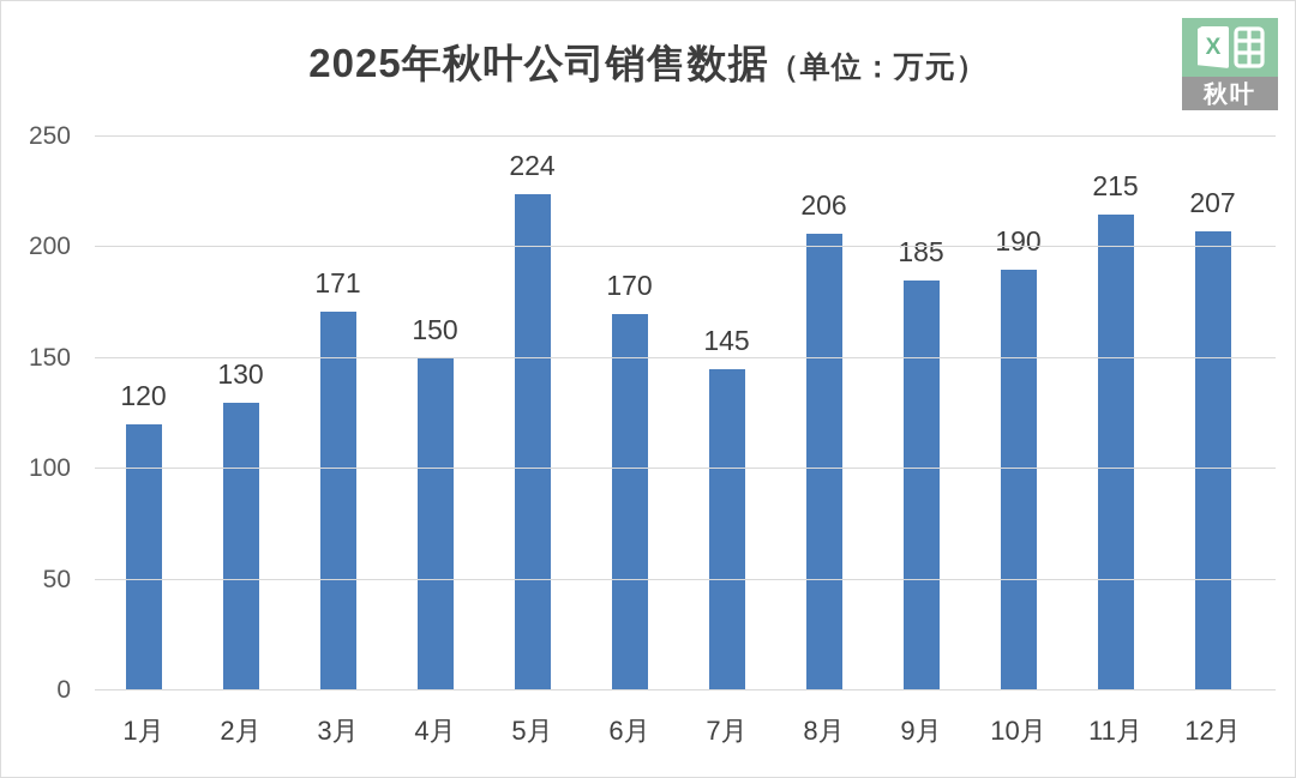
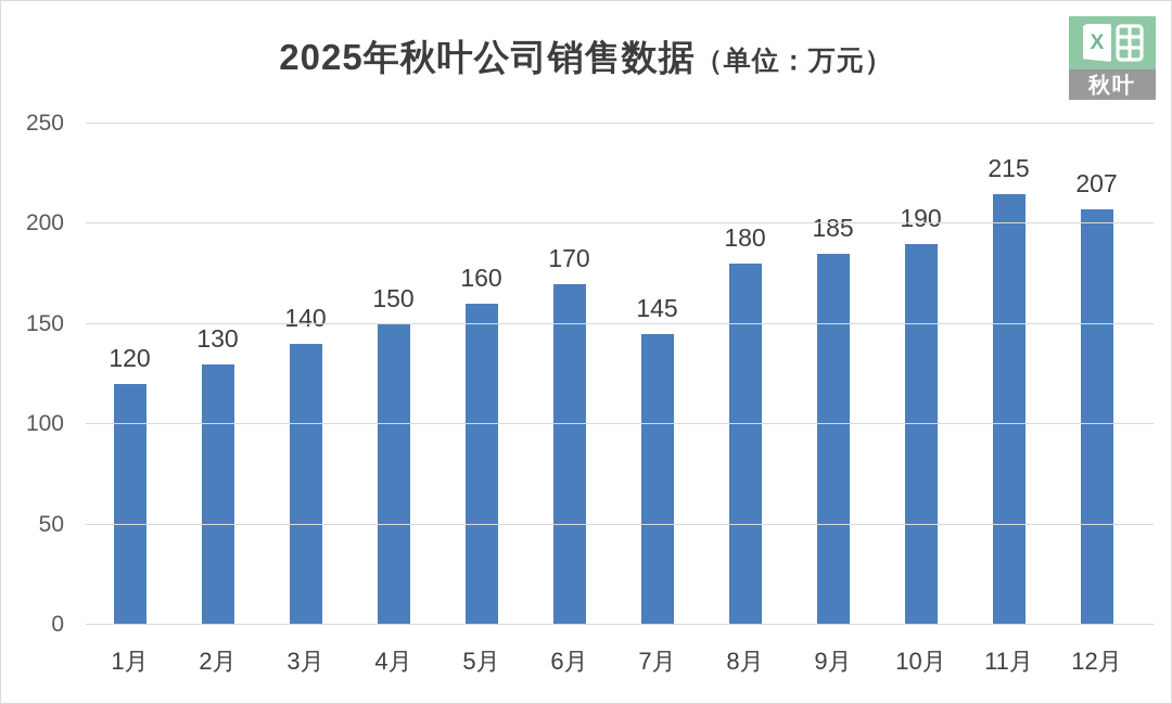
3月: 171 -> 140
5月: 224 -> 160
8月: 206 -> 180
